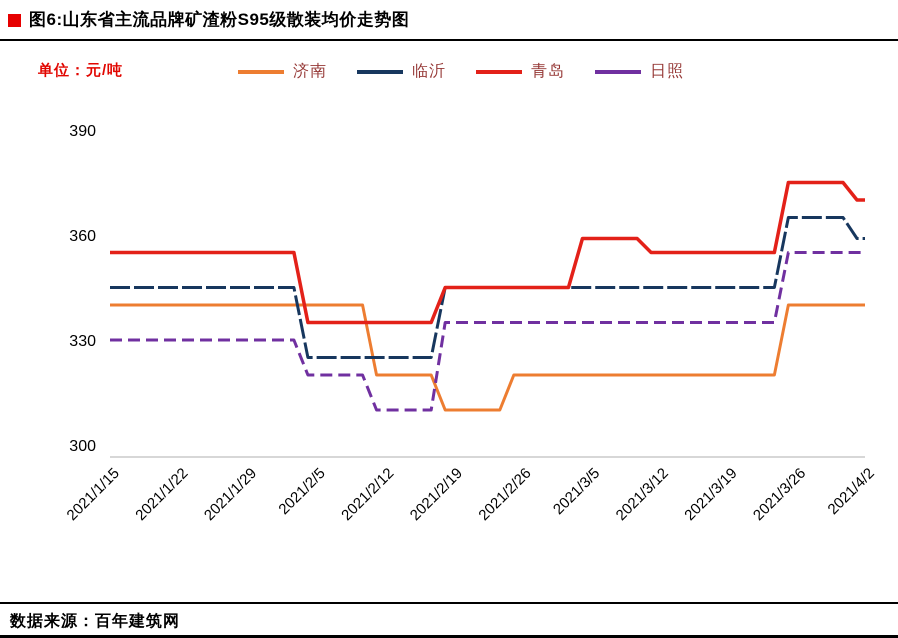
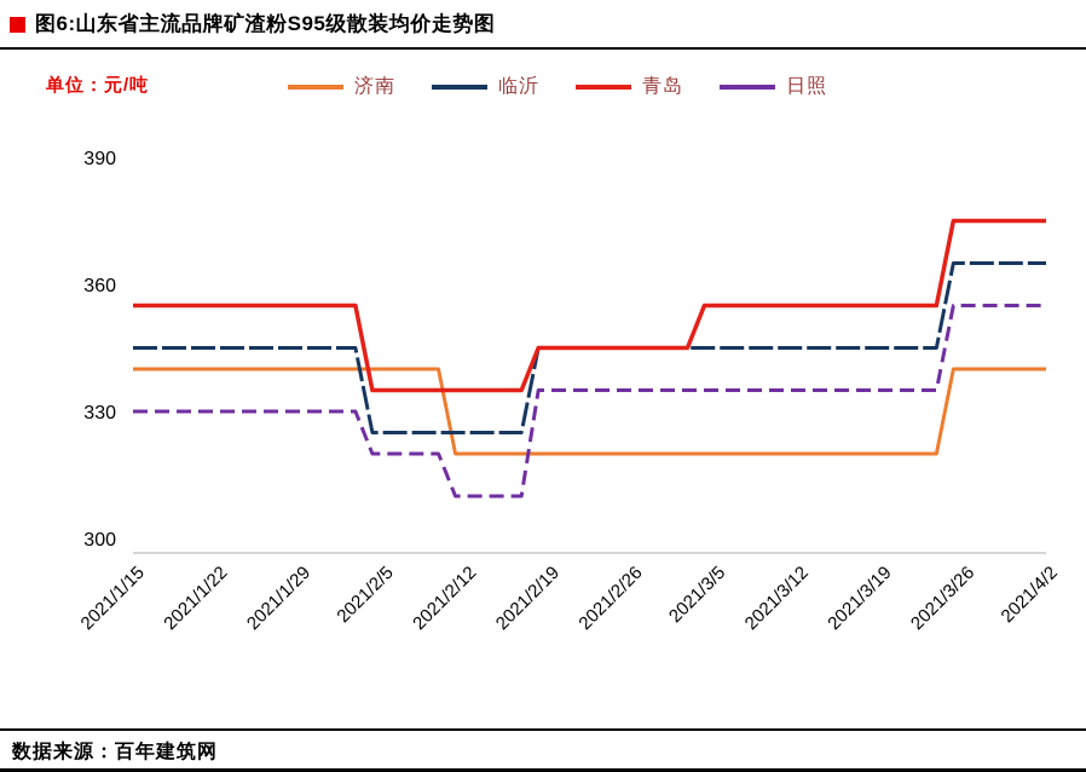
济南/2021/2/19: 310 -> 320
青岛/2021/3/5: 359 -> 355
临沂/2021/4/2: 359 -> 365
青岛/2021/4/2: 370 -> 375
